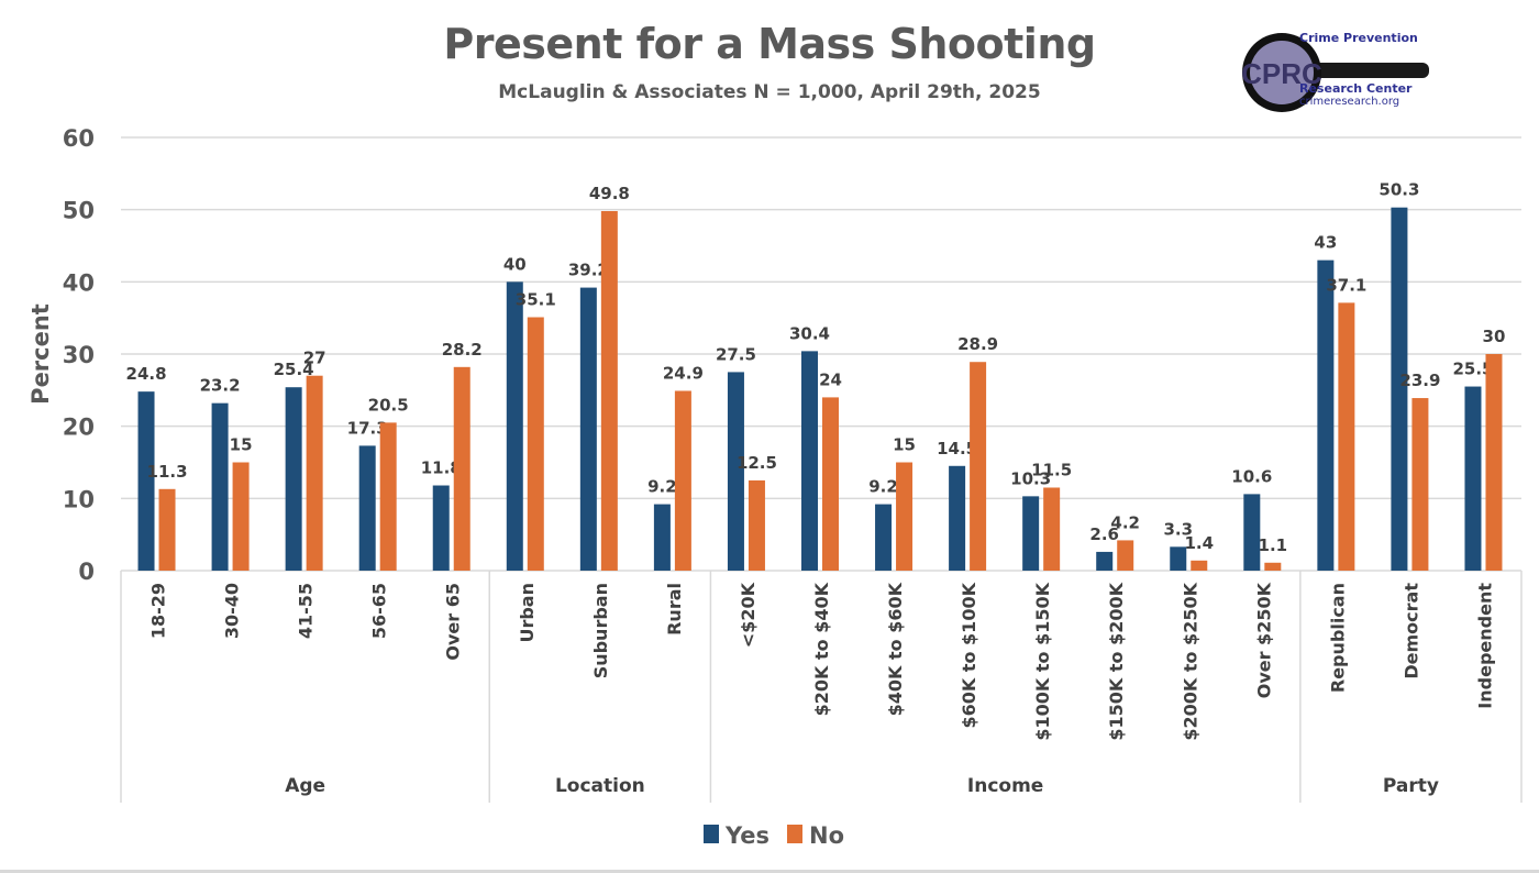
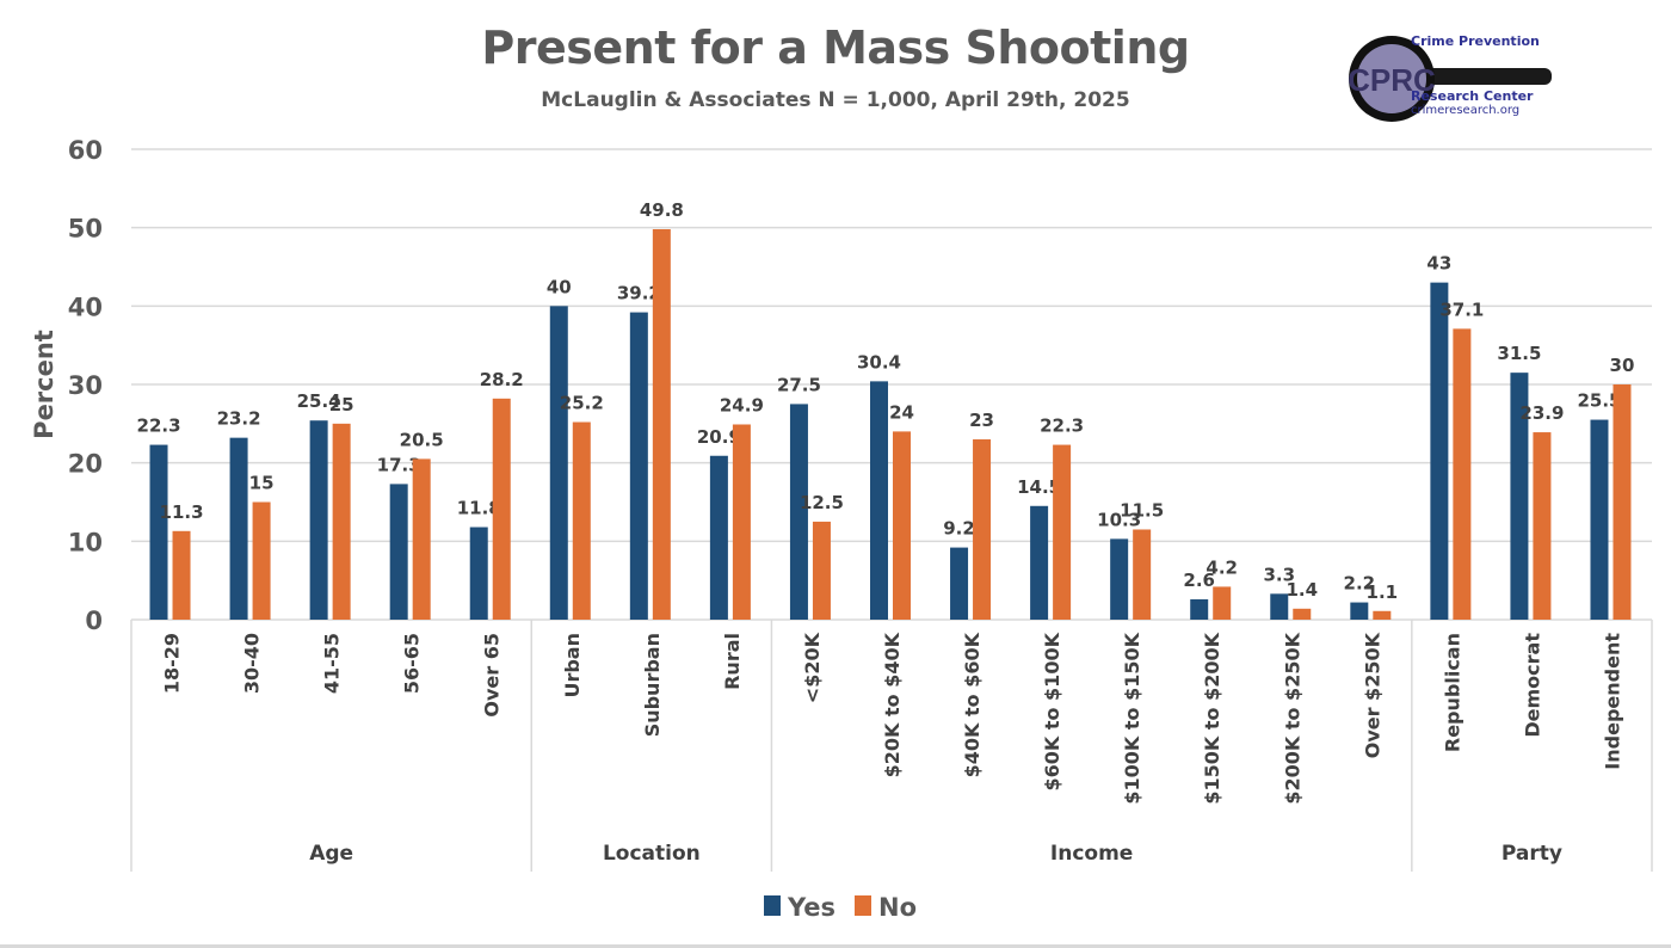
Yes/18-29: 24.8 -> 22.3
No/41-55: 27 -> 25
No/Urban: 35.1 -> 25.2
Yes/Rural: 9.2 -> 20.9
No/$40K to $60K: 15 -> 23
No/$60K to $100K: 28.9 -> 22.3
Yes/Over $250K: 10.6 -> 2.2
Yes/Democrat: 50.3 -> 31.5
